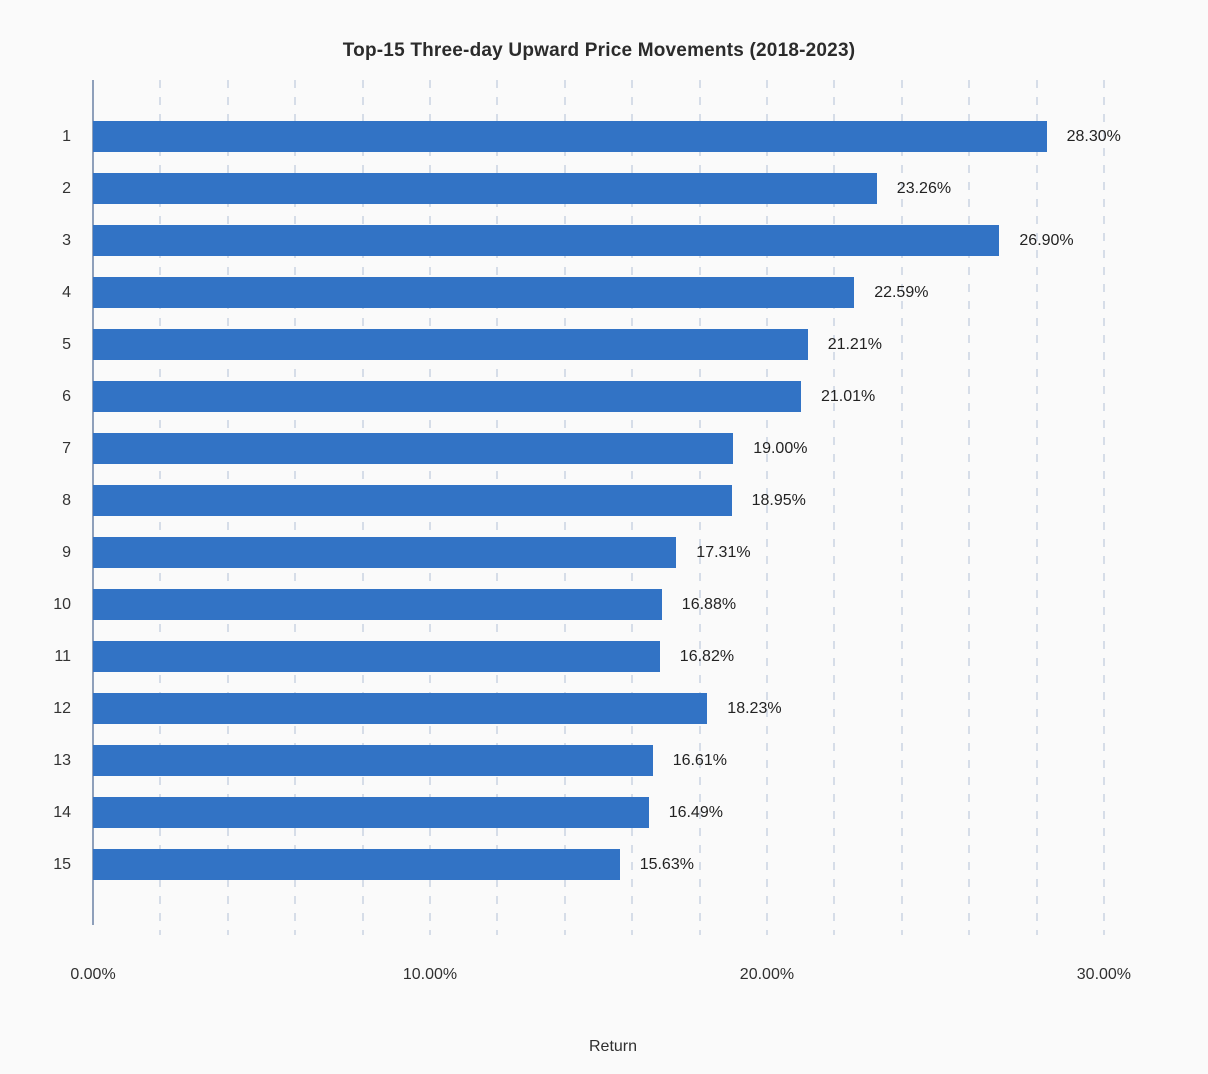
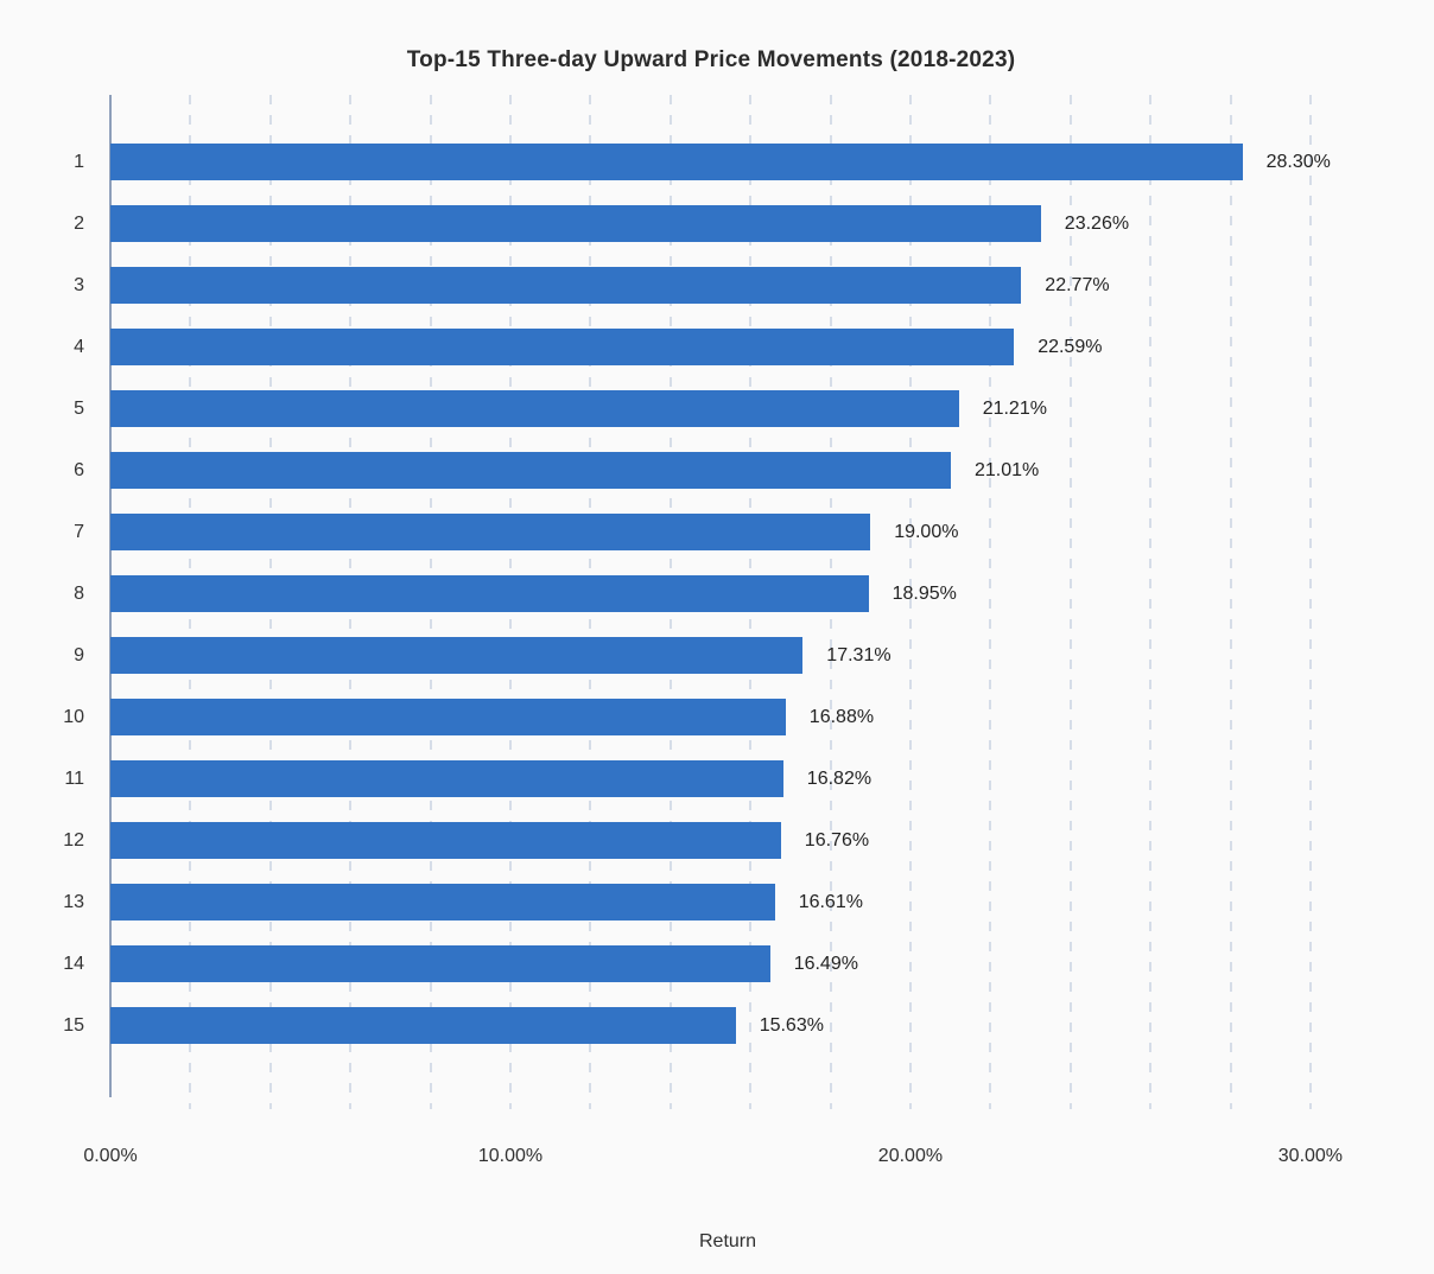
3: 26.90% -> 22.77%
12: 18.23% -> 16.76%
